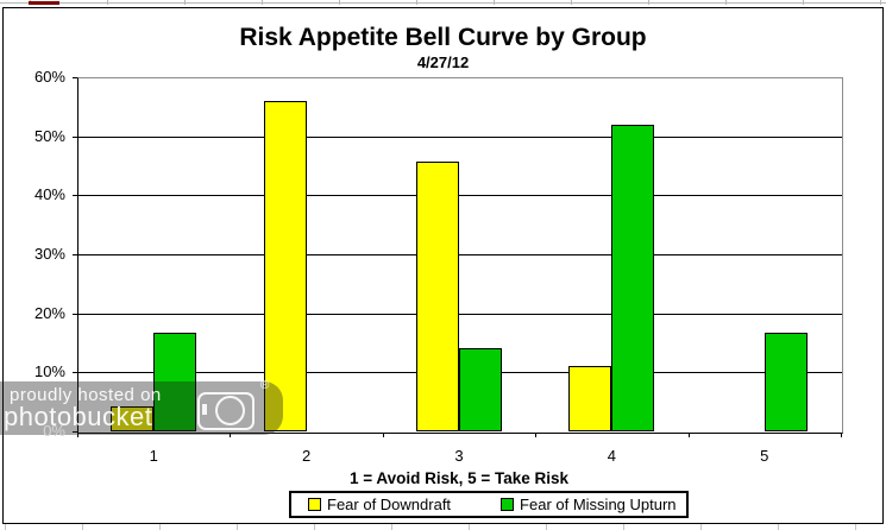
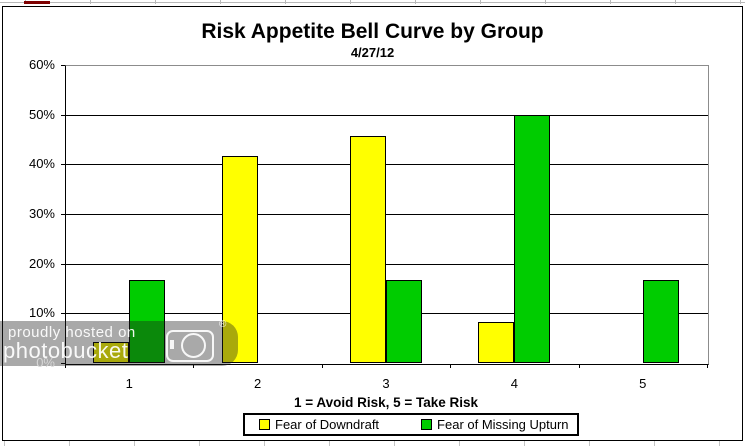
Fear of Downdraft/2: 56% -> 42%
Fear of Missing Upturn/3: 14% -> 17%
Fear of Downdraft/4: 11% -> 8%
Fear of Missing Upturn/4: 52% -> 50%
